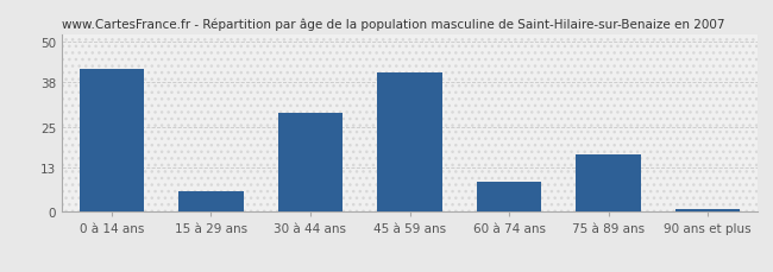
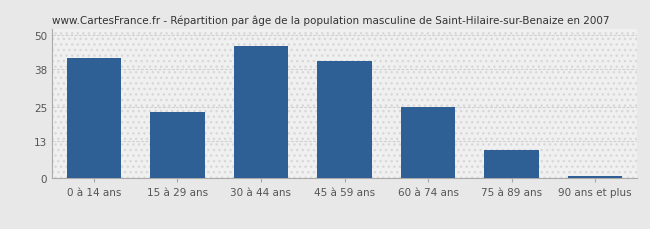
15 à 29 ans: 6 -> 23
30 à 44 ans: 29 -> 46
60 à 74 ans: 9 -> 25
75 à 89 ans: 17 -> 10
